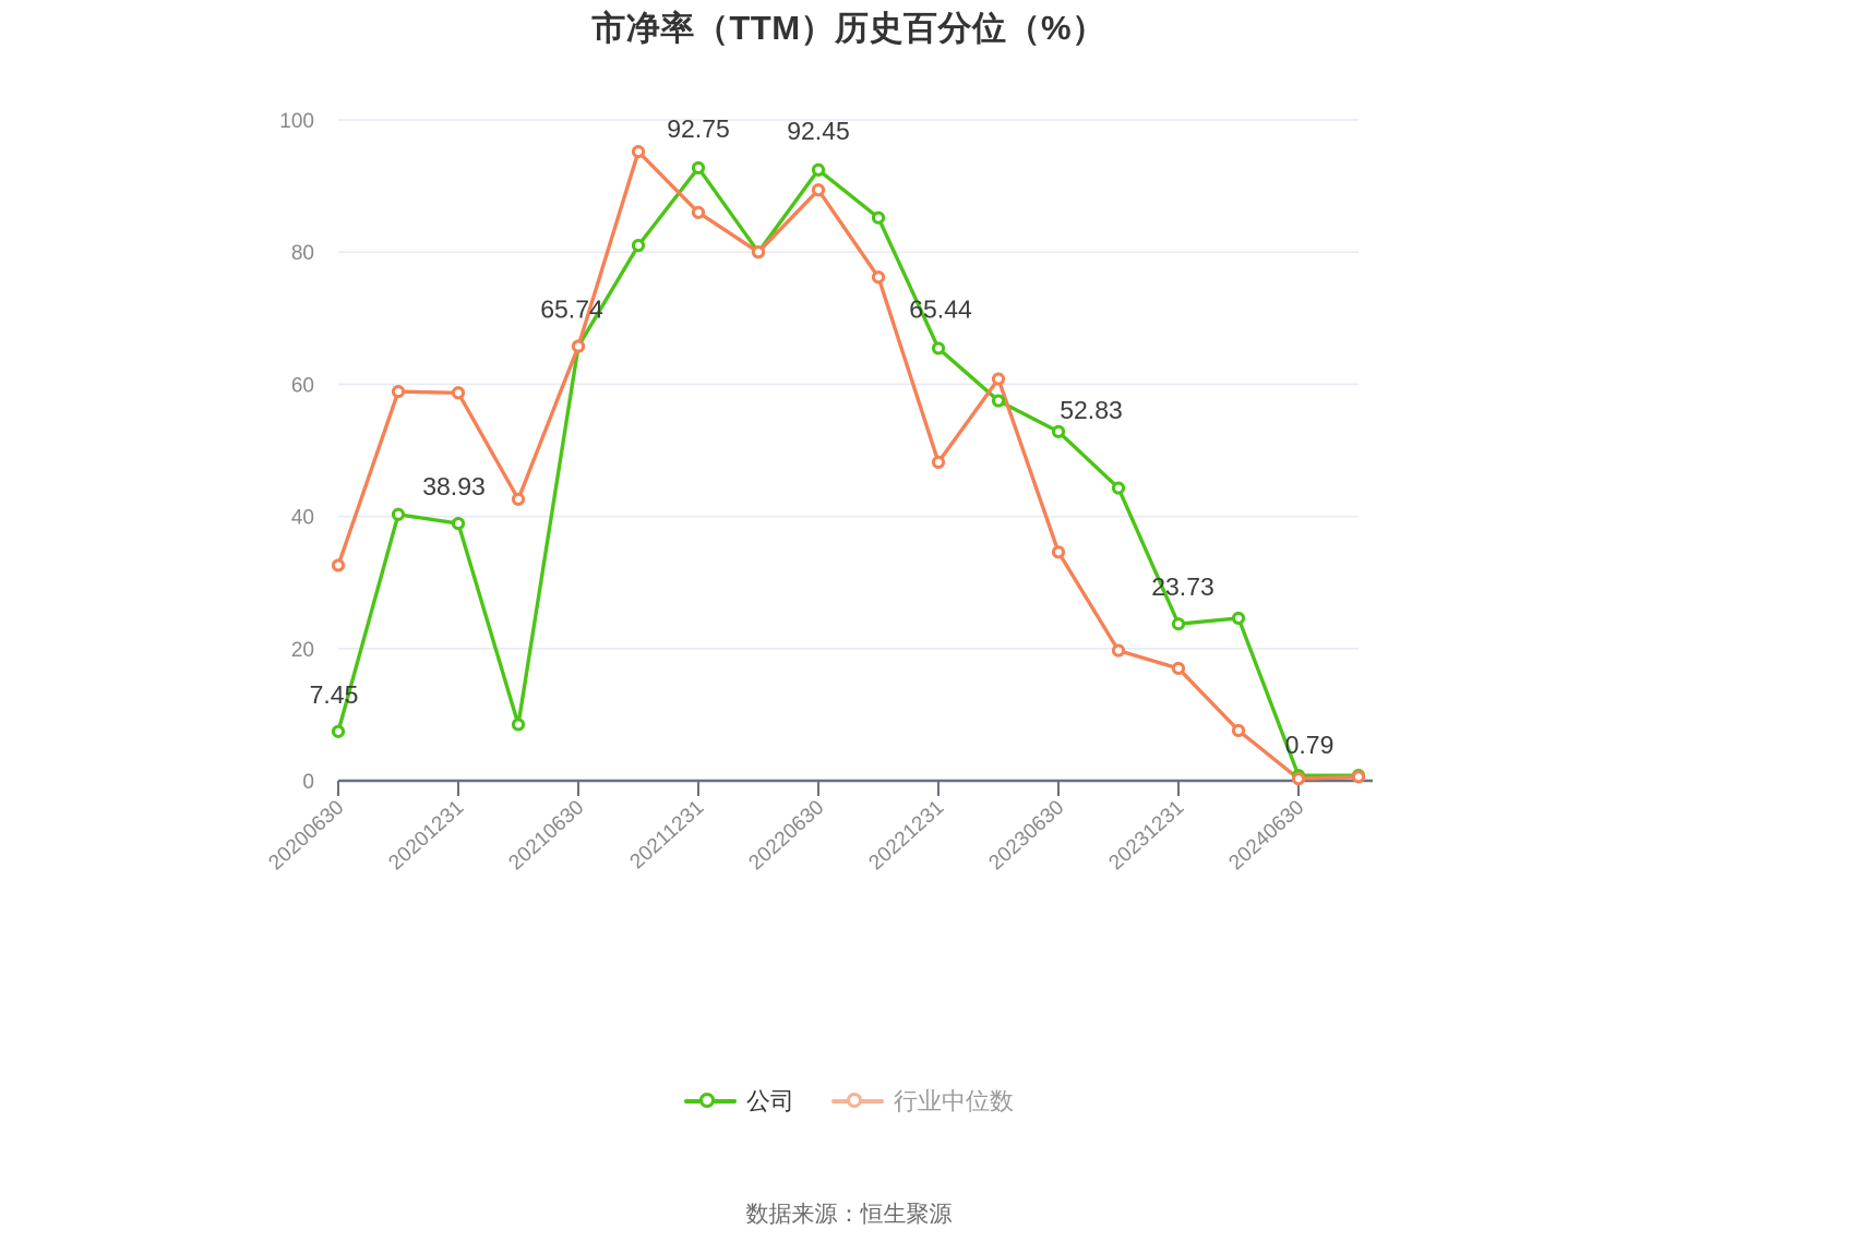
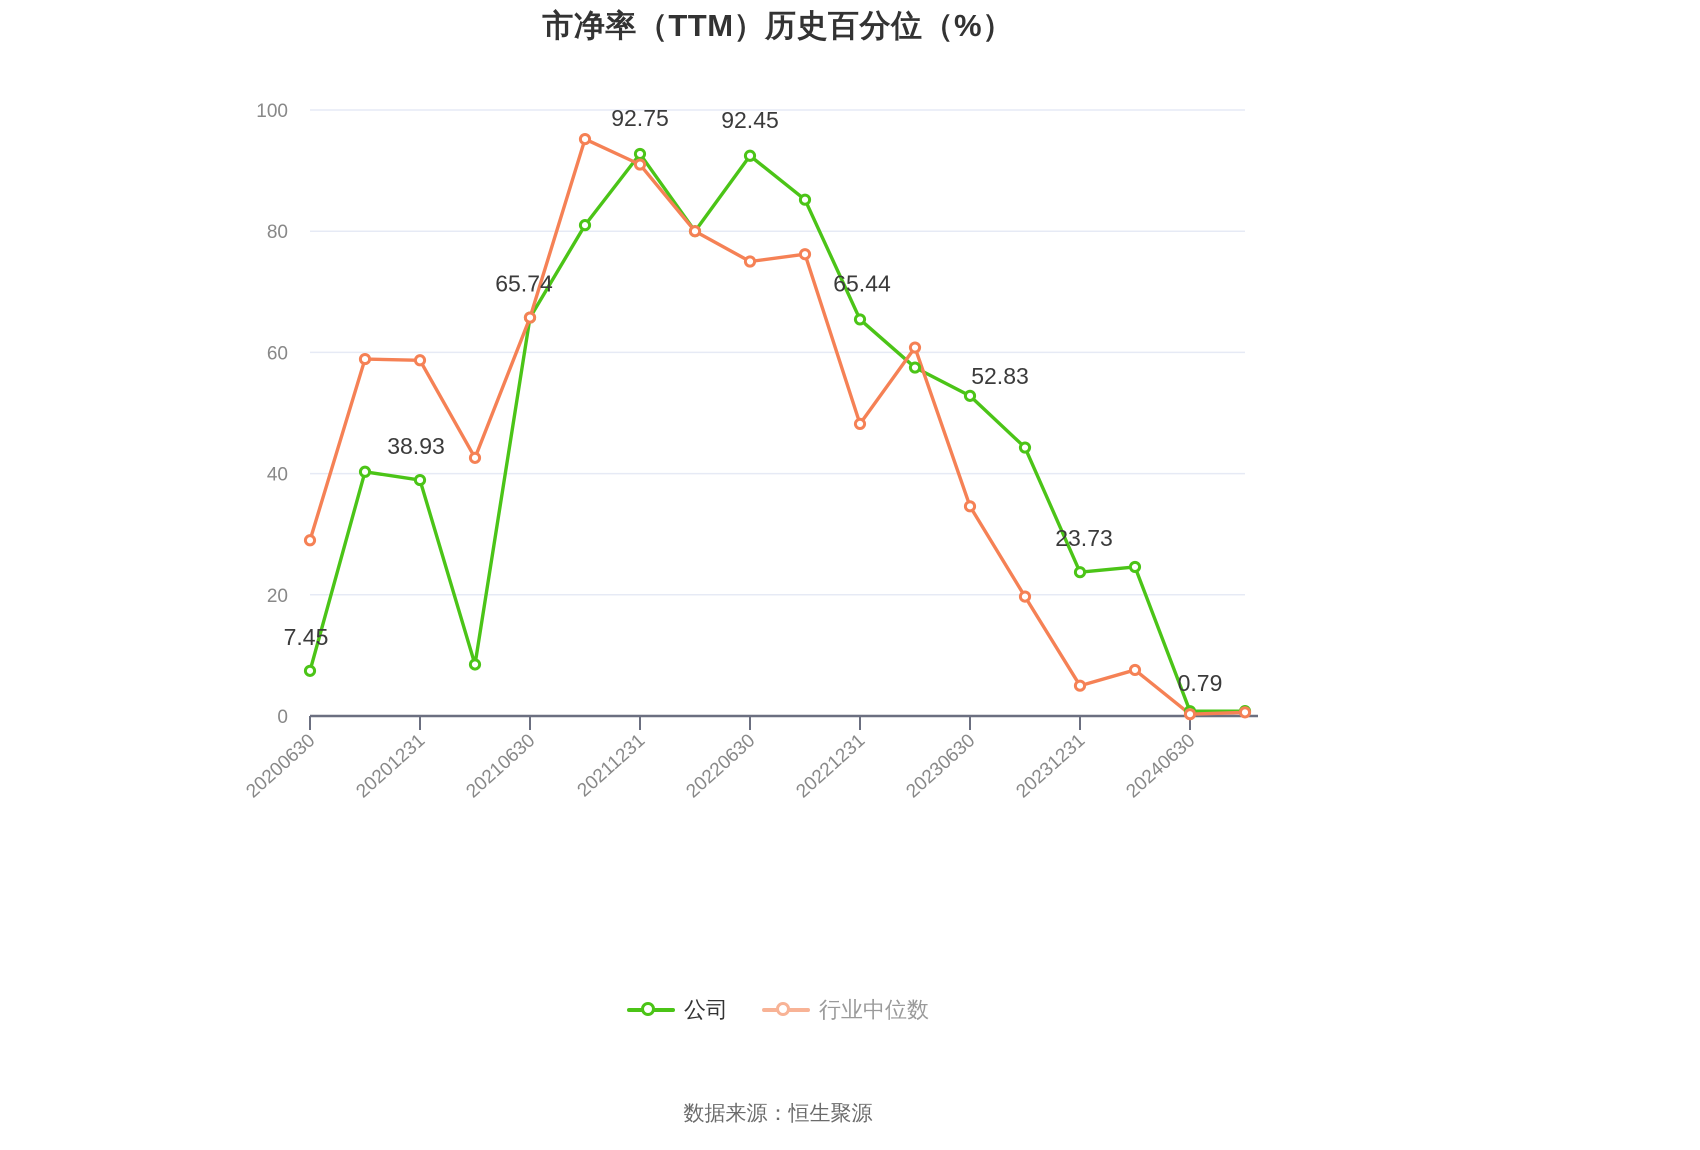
行业中位数/20200630: 33 -> 29
行业中位数/20211231: 86 -> 91
行业中位数/20220630: 89 -> 75
行业中位数/20231231: 17 -> 5
